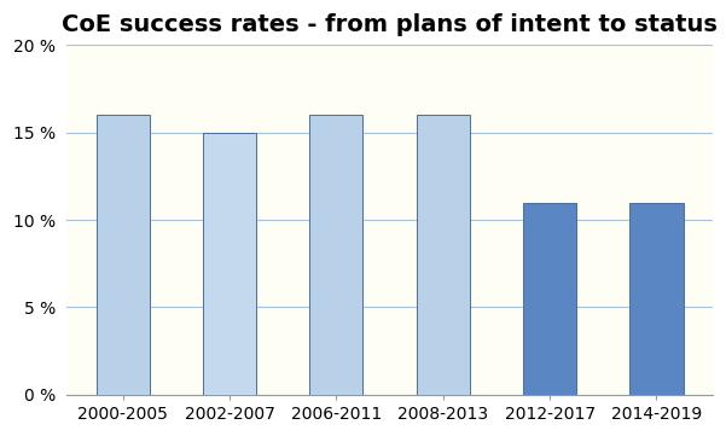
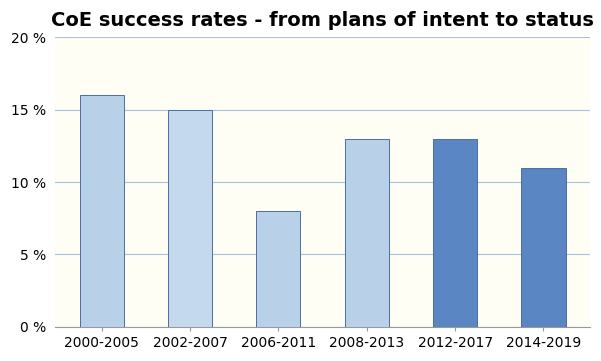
2006-2011: 16 % -> 8 %
2008-2013: 16 % -> 13 %
2012-2017: 11 % -> 13 %
